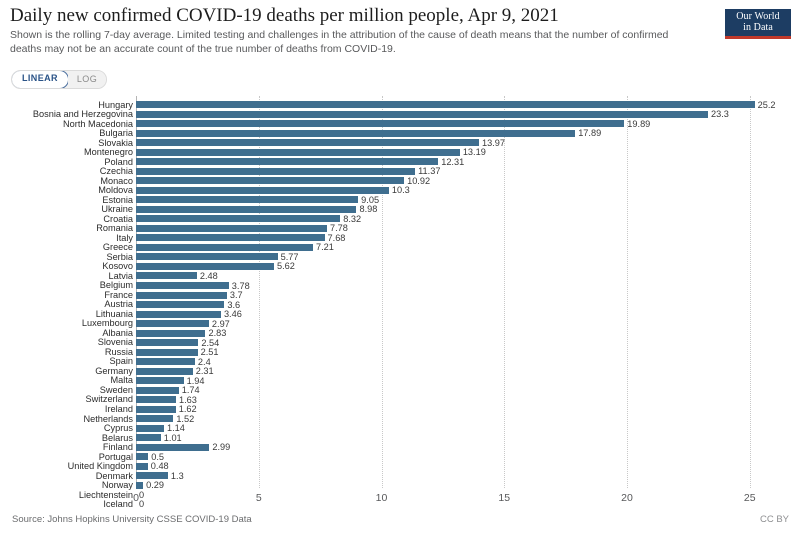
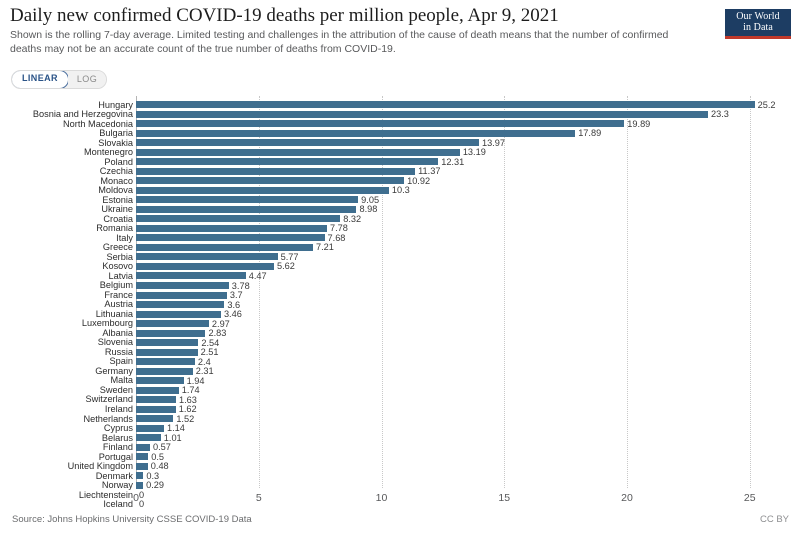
Latvia: 2.48 -> 4.47
Finland: 2.99 -> 0.57
Denmark: 1.3 -> 0.3
